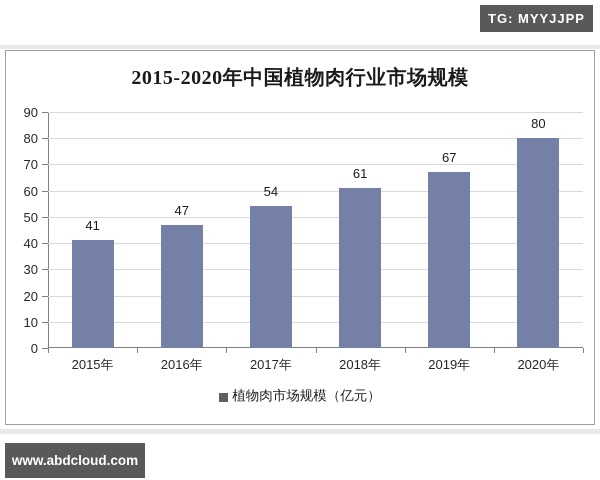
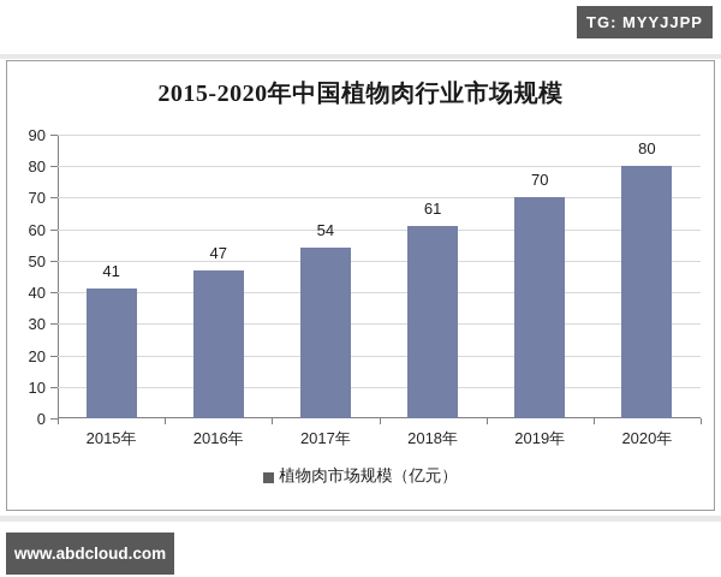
2019年: 67 -> 70
